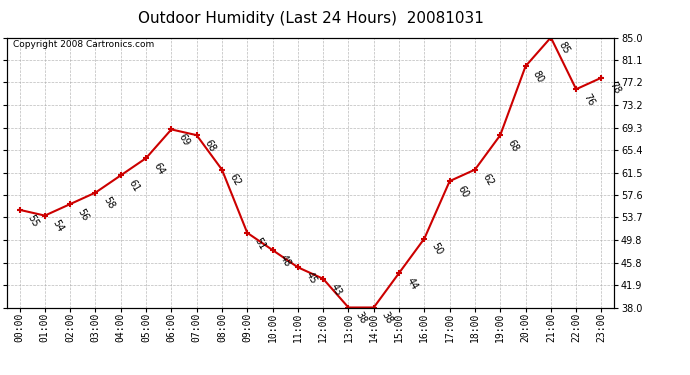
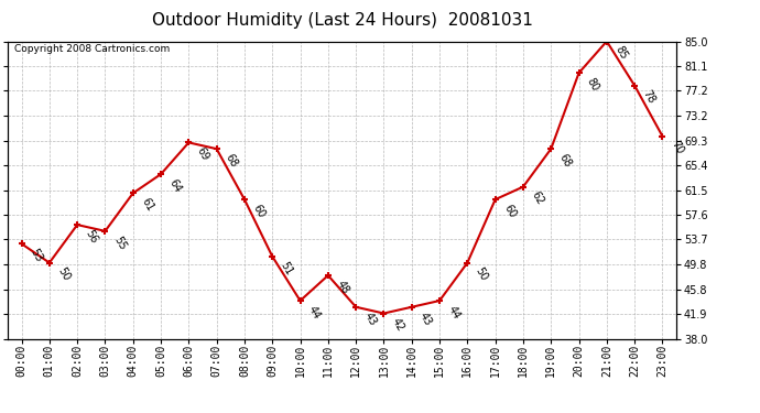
00:00: 55 -> 53
01:00: 54 -> 50
03:00: 58 -> 55
08:00: 62 -> 60
10:00: 48 -> 44
11:00: 45 -> 48
13:00: 38 -> 42
14:00: 38 -> 43
22:00: 76 -> 78
23:00: 78 -> 70
